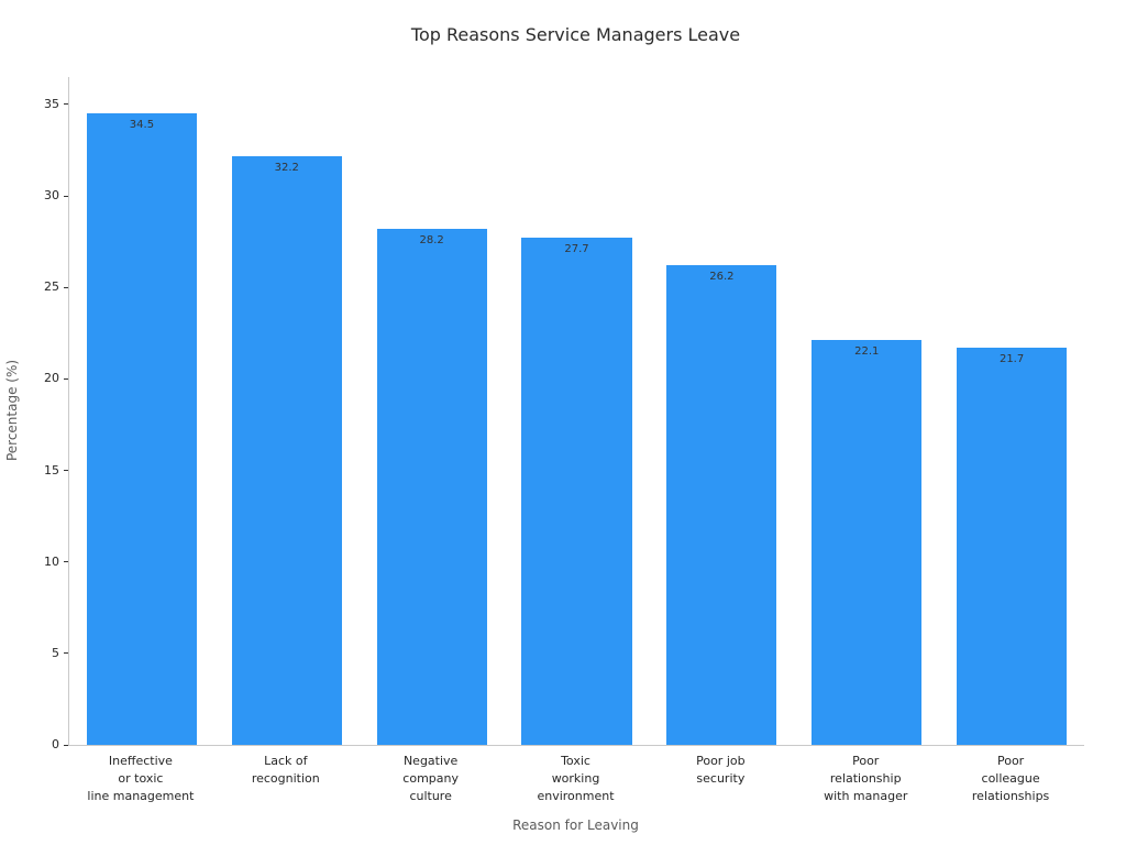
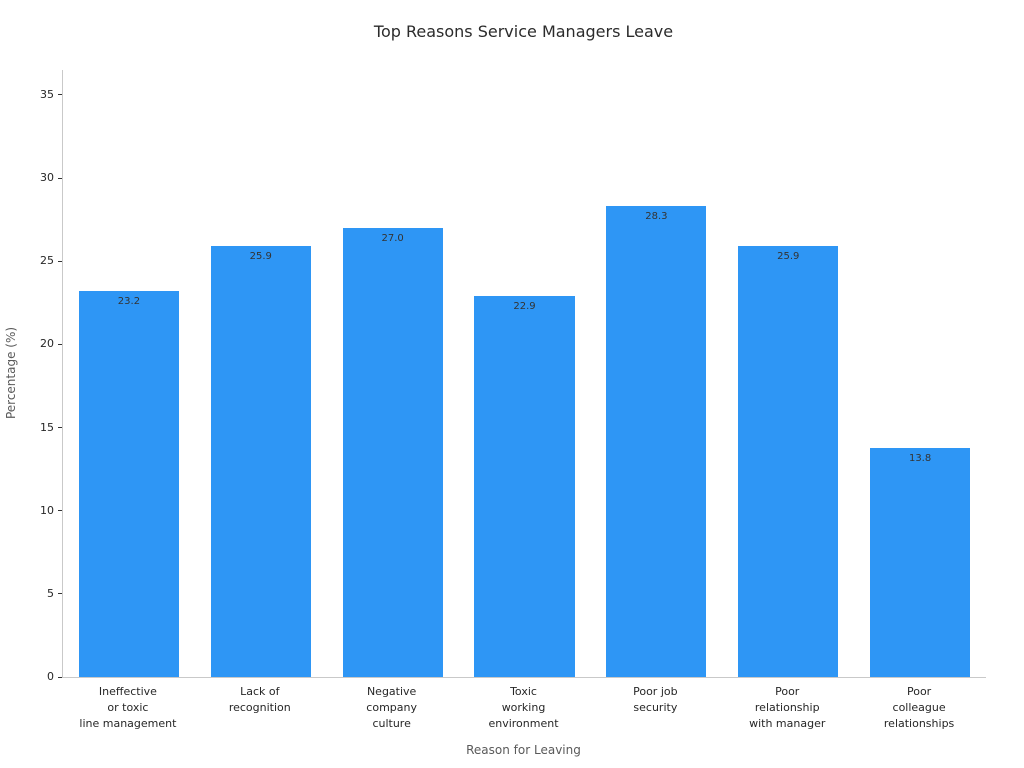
Ineffective or toxic line management: 34.5 -> 23.2
Lack of recognition: 32.2 -> 25.9
Negative company culture: 28.2 -> 27.0
Toxic working environment: 27.7 -> 22.9
Poor job security: 26.2 -> 28.3
Poor relationship with manager: 22.1 -> 25.9
Poor colleague relationships: 21.7 -> 13.8
